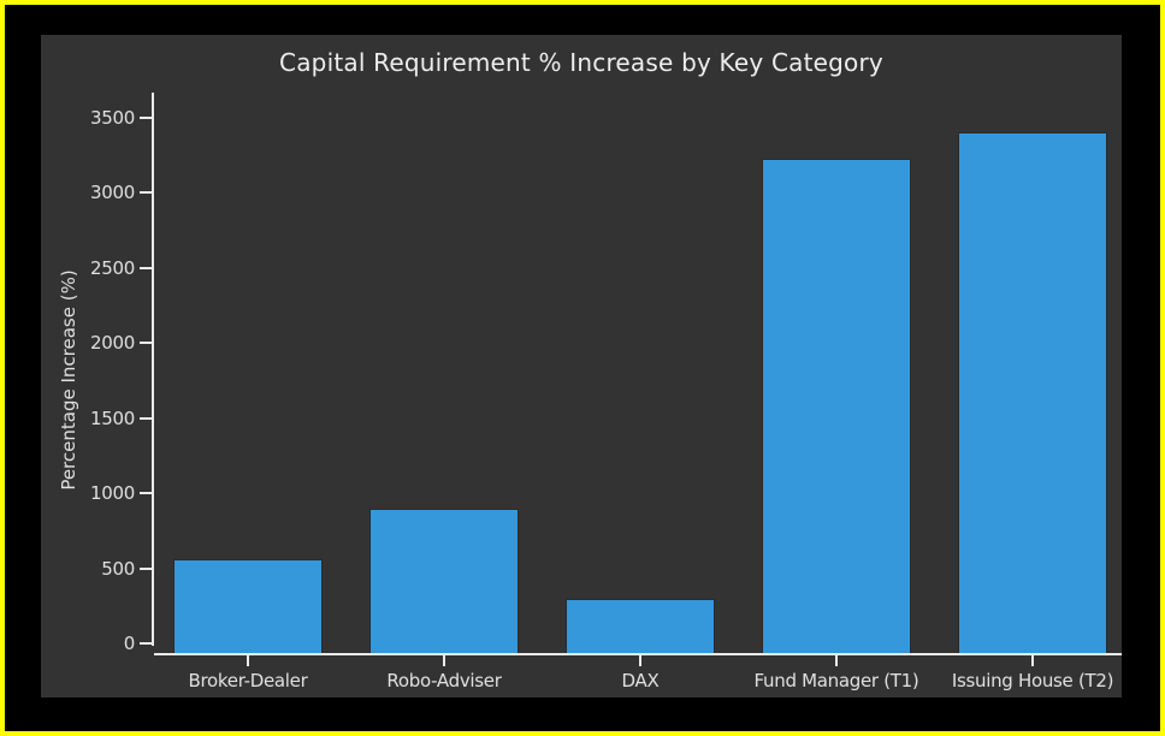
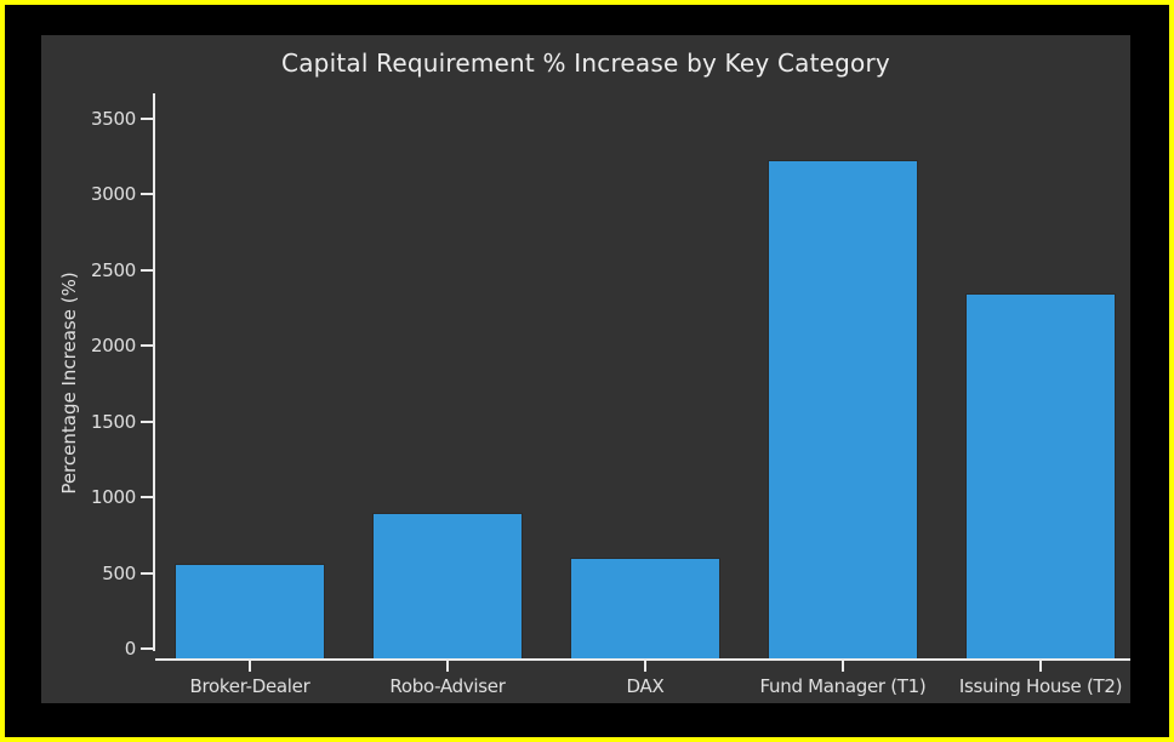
DAX: 300 -> 600
Issuing House (T2): 3400 -> 2350
